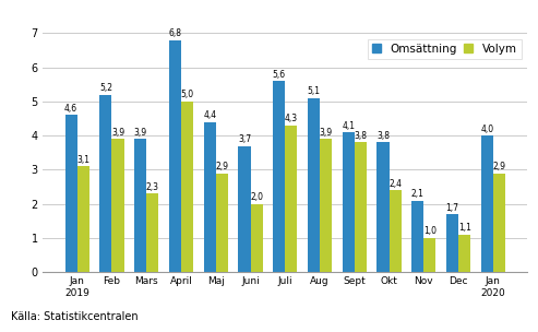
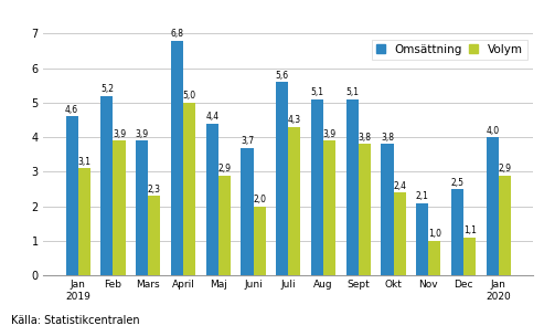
Omsättning/Sept: 4,1 -> 5,1
Omsättning/Dec: 1,7 -> 2,5
